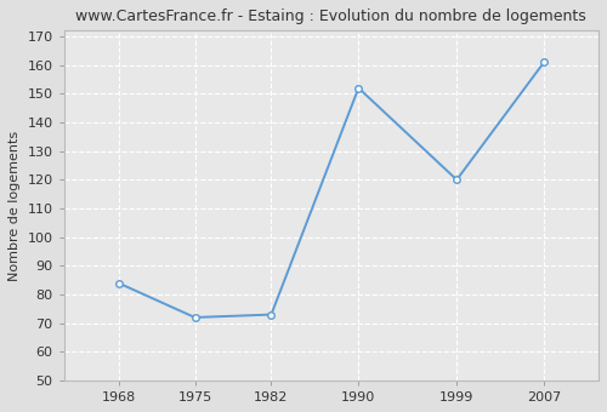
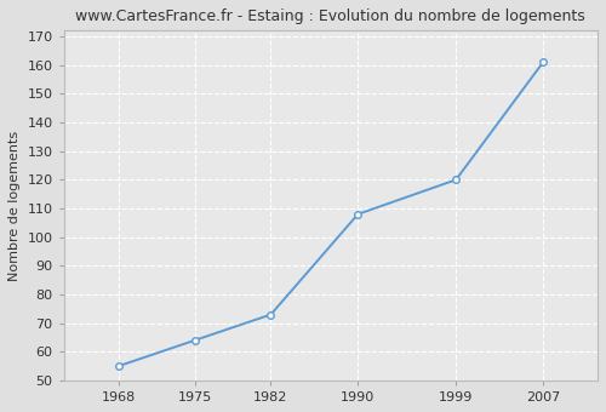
1968: 84 -> 55
1975: 72 -> 64
1990: 152 -> 108
